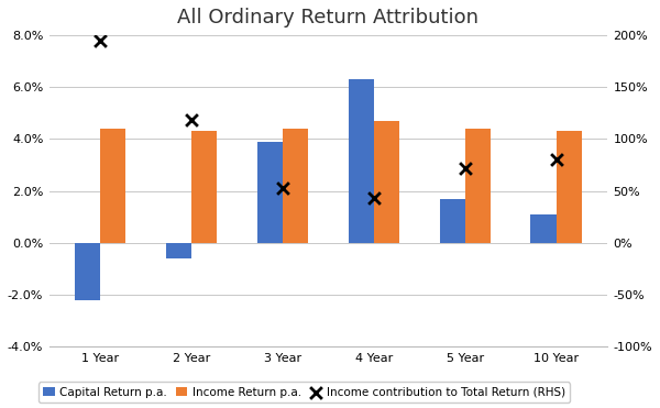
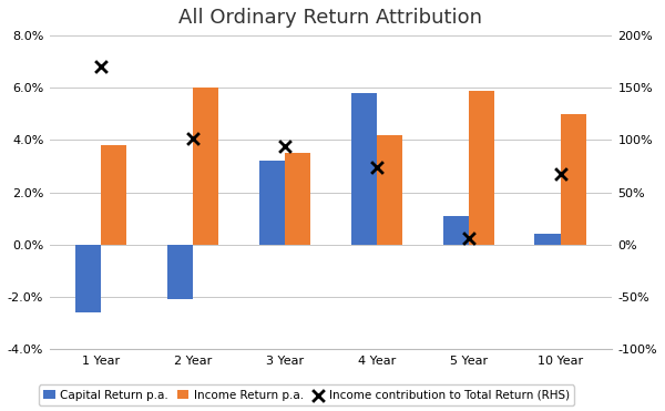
Capital Return p.a./1 Year: -2.2% -> -2.6%
Income contribution to Total Return (RHS)/1 Year: 195% -> 170%
Income Return p.a./1 Year: 4.4% -> 3.8%
Capital Return p.a./2 Year: -0.6% -> -2.1%
Income contribution to Total Return (RHS)/2 Year: 118% -> 102%
Income Return p.a./2 Year: 4.3% -> 6.0%
Capital Return p.a./3 Year: 3.9% -> 3.2%
Income contribution to Total Return (RHS)/3 Year: 53% -> 94%
Income Return p.a./3 Year: 4.4% -> 3.5%
Capital Return p.a./4 Year: 6.3% -> 5.8%
Income contribution to Total Return (RHS)/4 Year: 43% -> 74%
Income Return p.a./4 Year: 4.7% -> 4.2%
Capital Return p.a./5 Year: 1.7% -> 1.1%
Income contribution to Total Return (RHS)/5 Year: 72% -> 6%
Income Return p.a./5 Year: 4.4% -> 5.9%
Capital Return p.a./10 Year: 1.1% -> 0.4%
Income contribution to Total Return (RHS)/10 Year: 80% -> 68%
Income Return p.a./10 Year: 4.3% -> 5.0%
